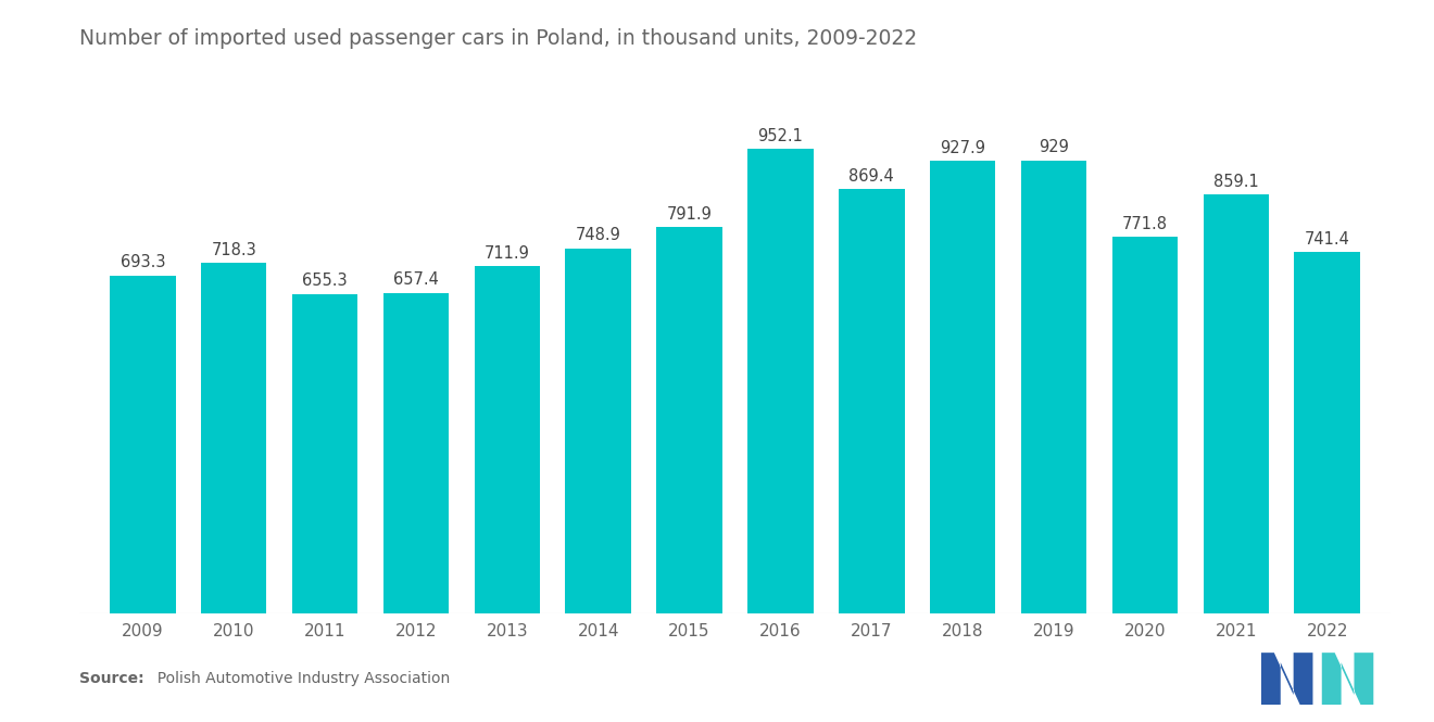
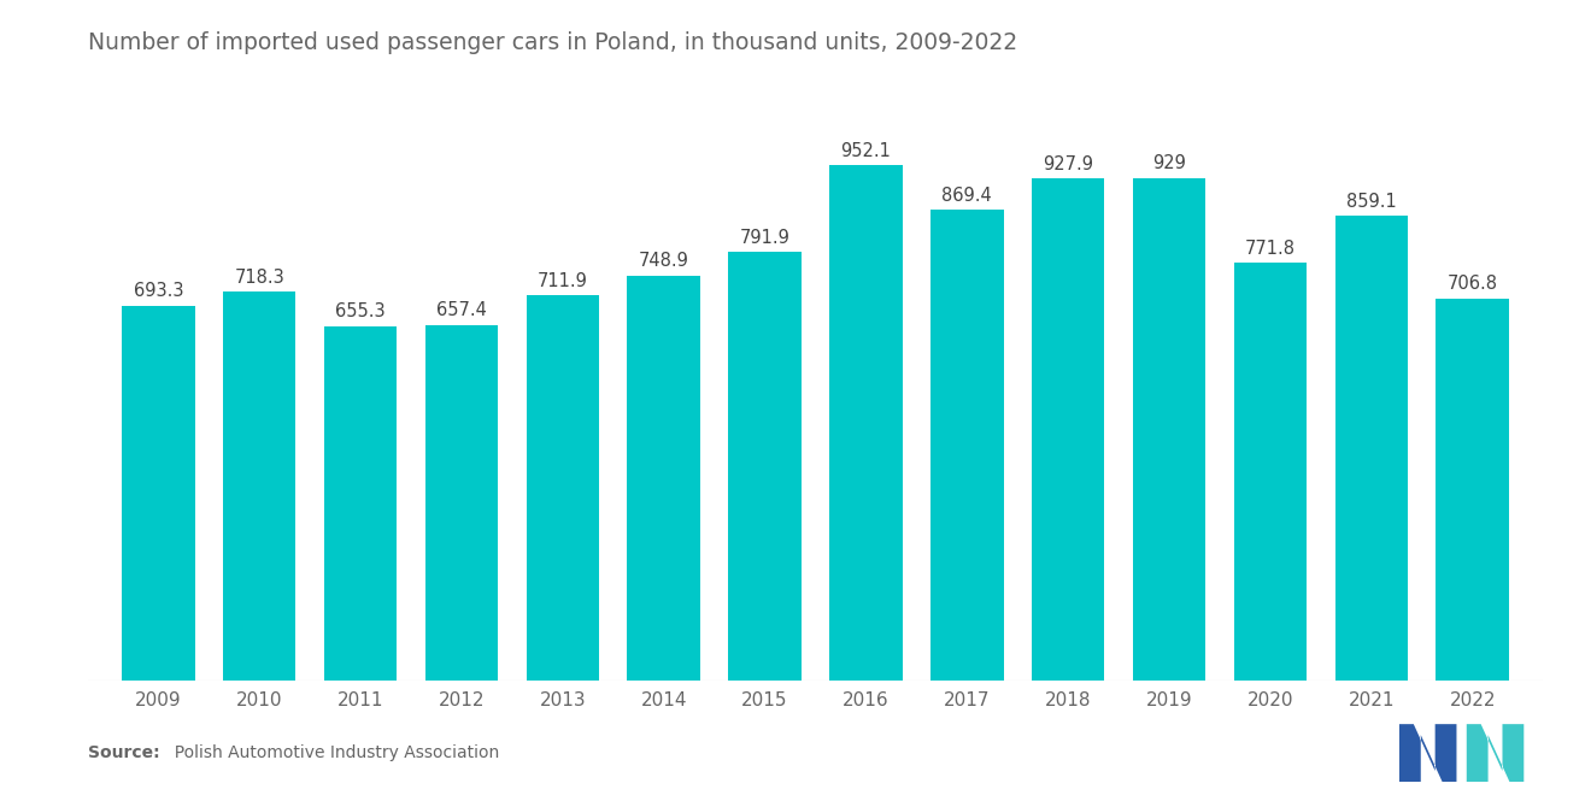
2022: 741.4 -> 706.8
